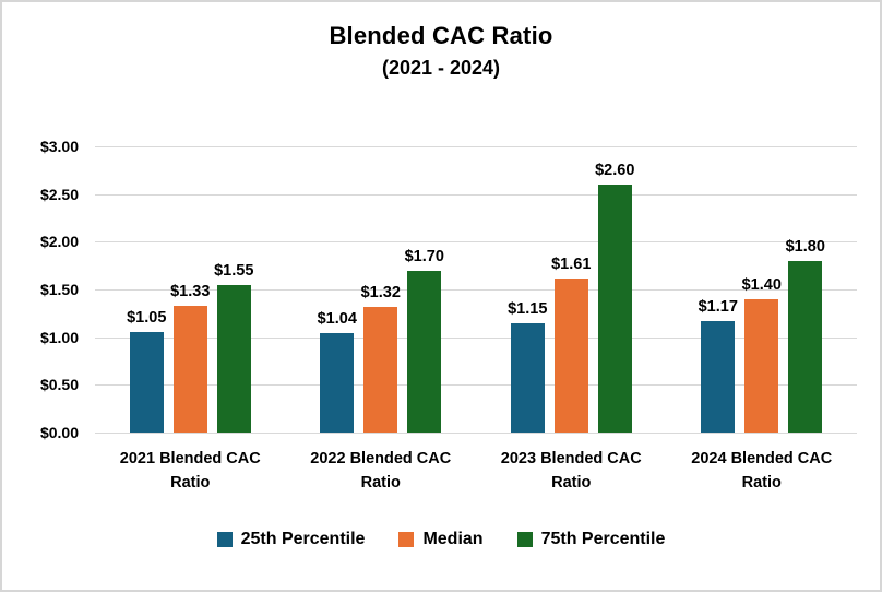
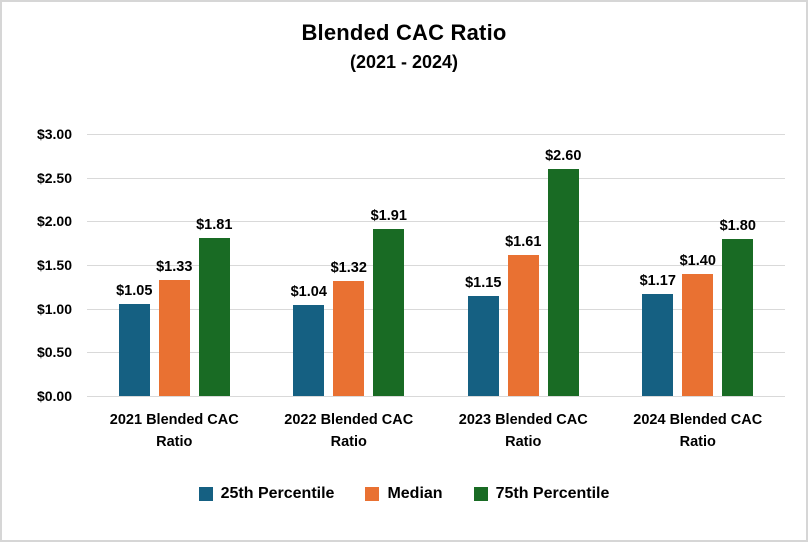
75th Percentile/2021 Blended CAC Ratio: $1.55 -> $1.81
75th Percentile/2022 Blended CAC Ratio: $1.70 -> $1.91
